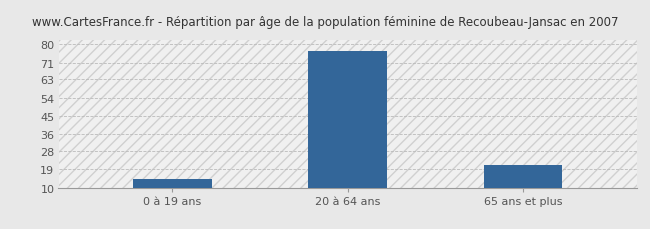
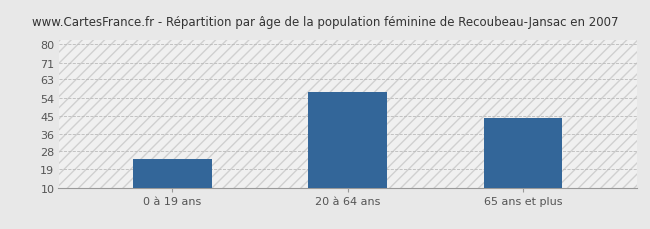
0 à 19 ans: 14 -> 24
20 à 64 ans: 77 -> 57
65 ans et plus: 21 -> 44
